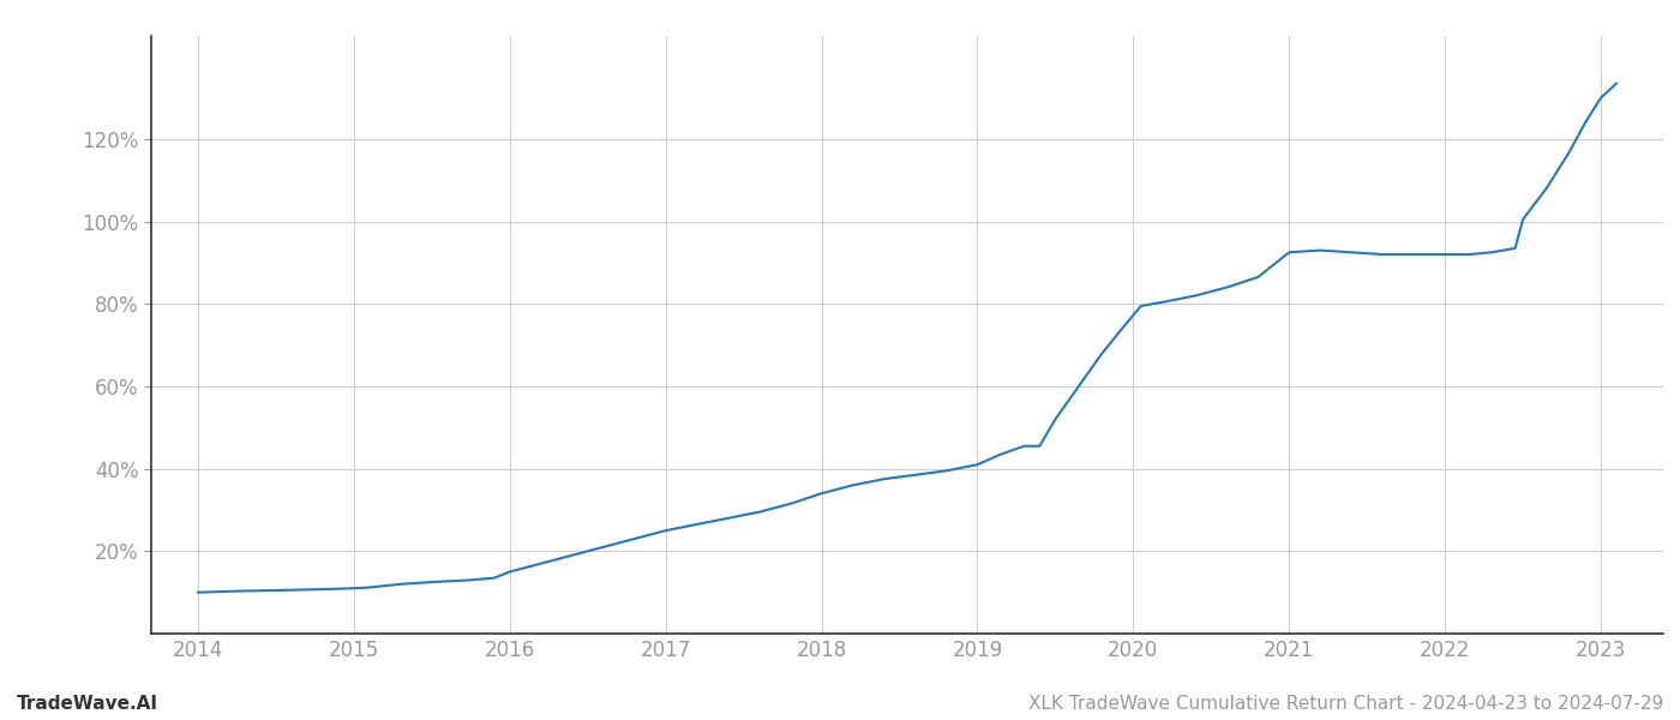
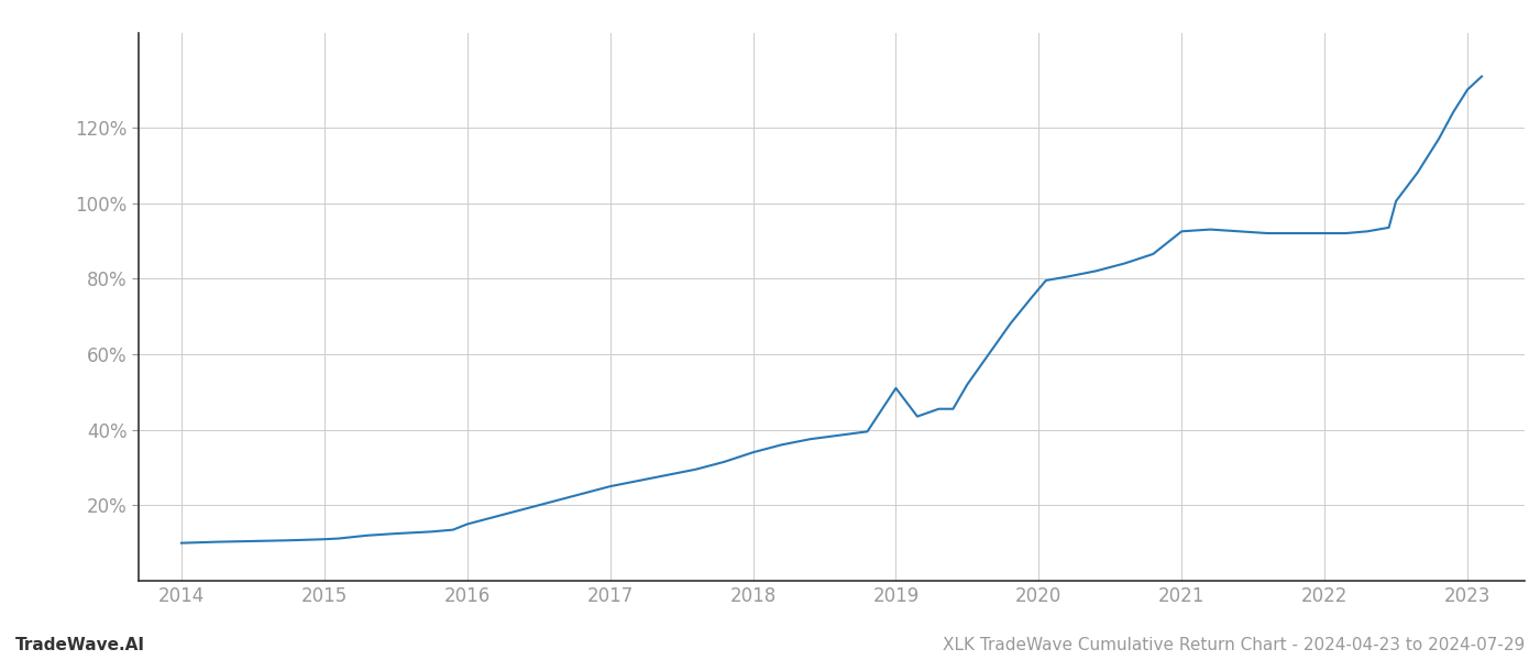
2019: 41.0% -> 51.0%
